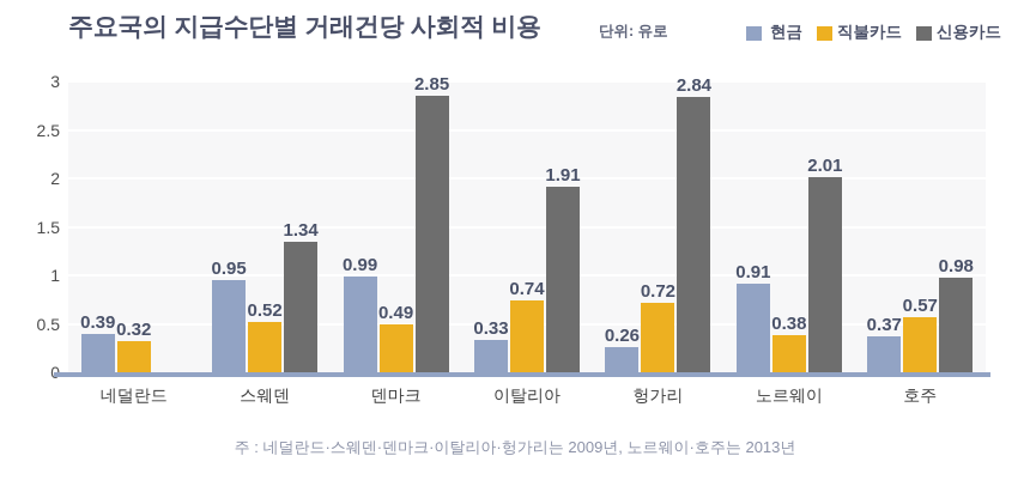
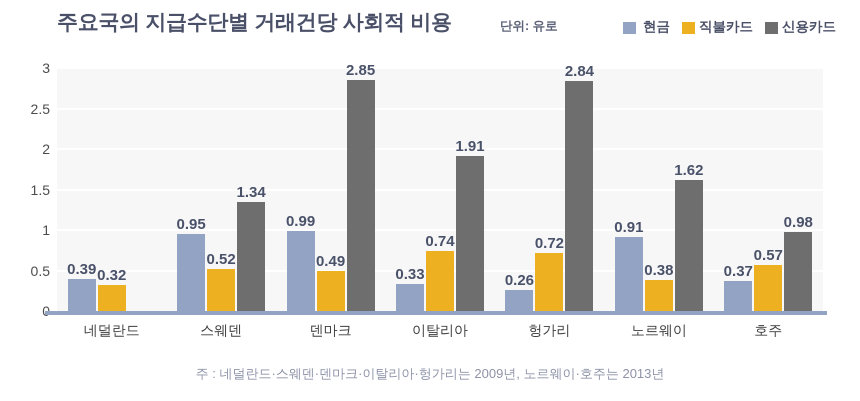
신용카드/노르웨이: 2.01 -> 1.62
